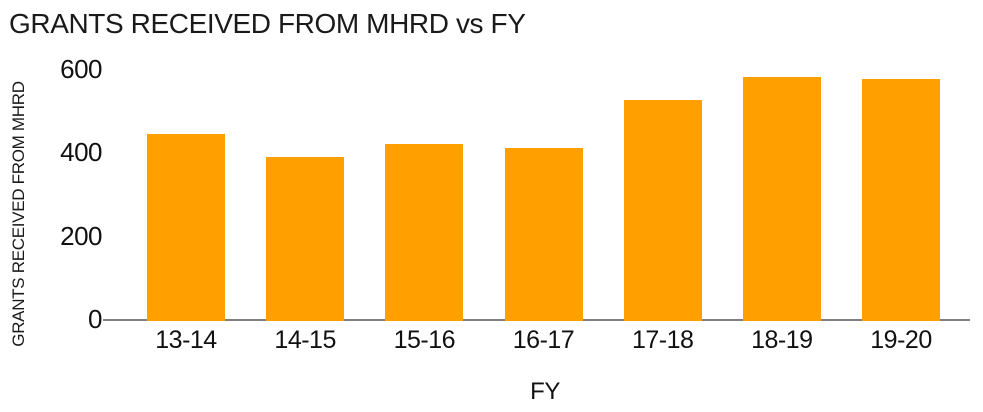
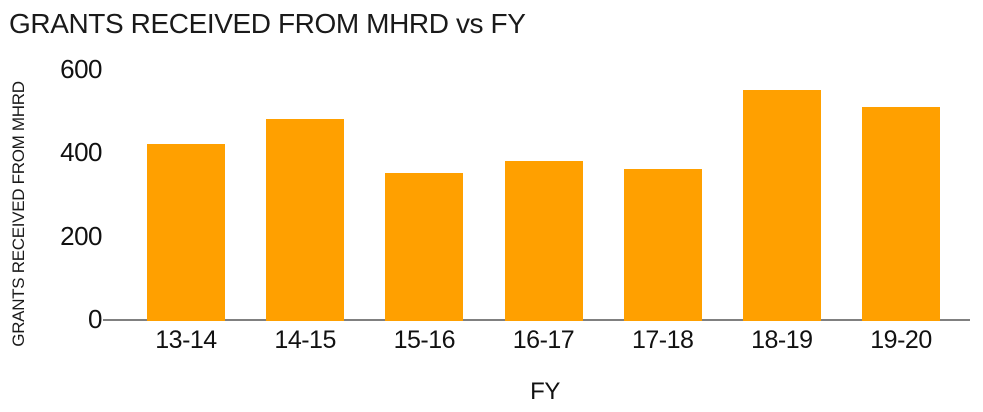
13-14: 440 -> 420
14-15: 390 -> 480
15-16: 420 -> 350
16-17: 410 -> 380
17-18: 520 -> 360
18-19: 580 -> 550
19-20: 580 -> 510
